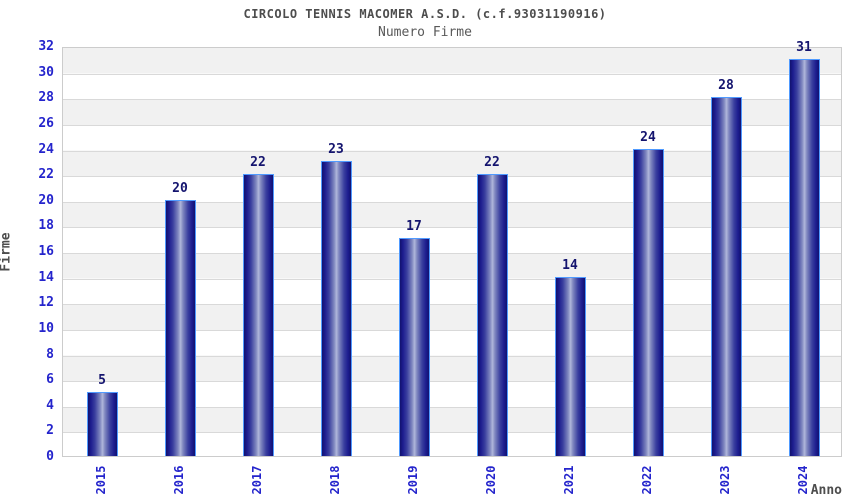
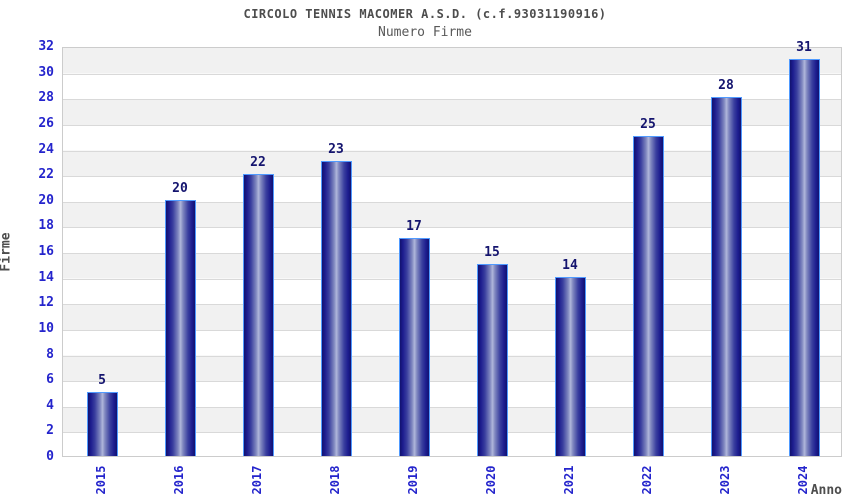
2020: 22 -> 15
2022: 24 -> 25
